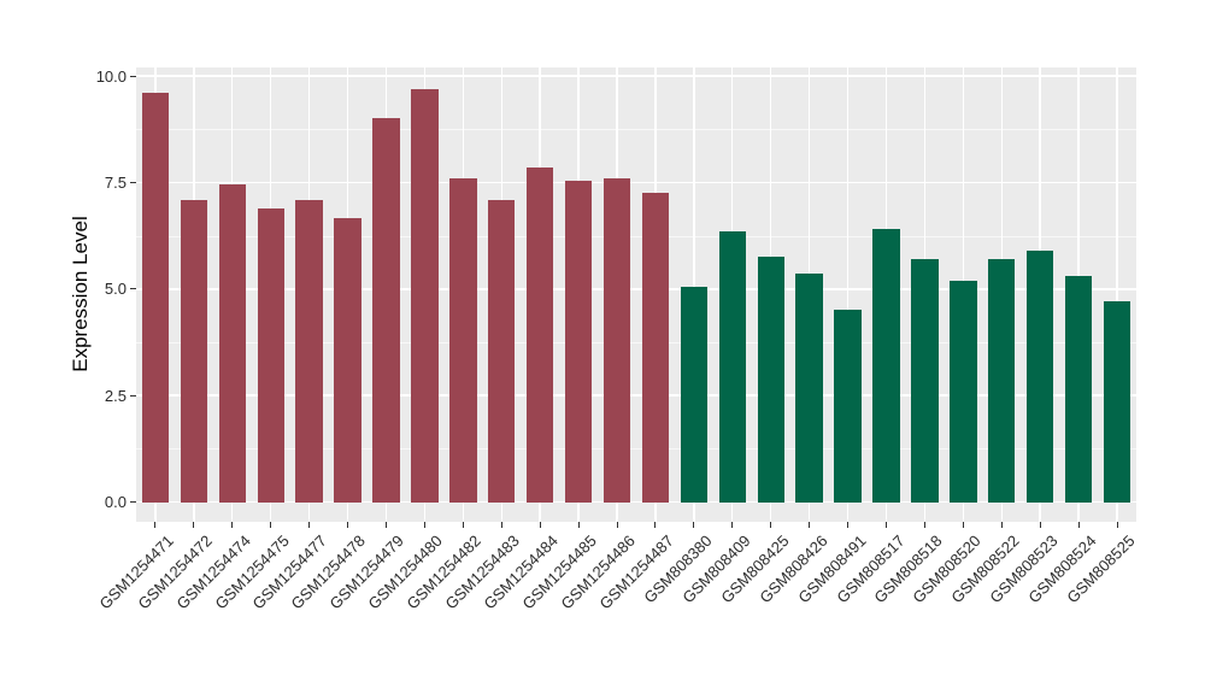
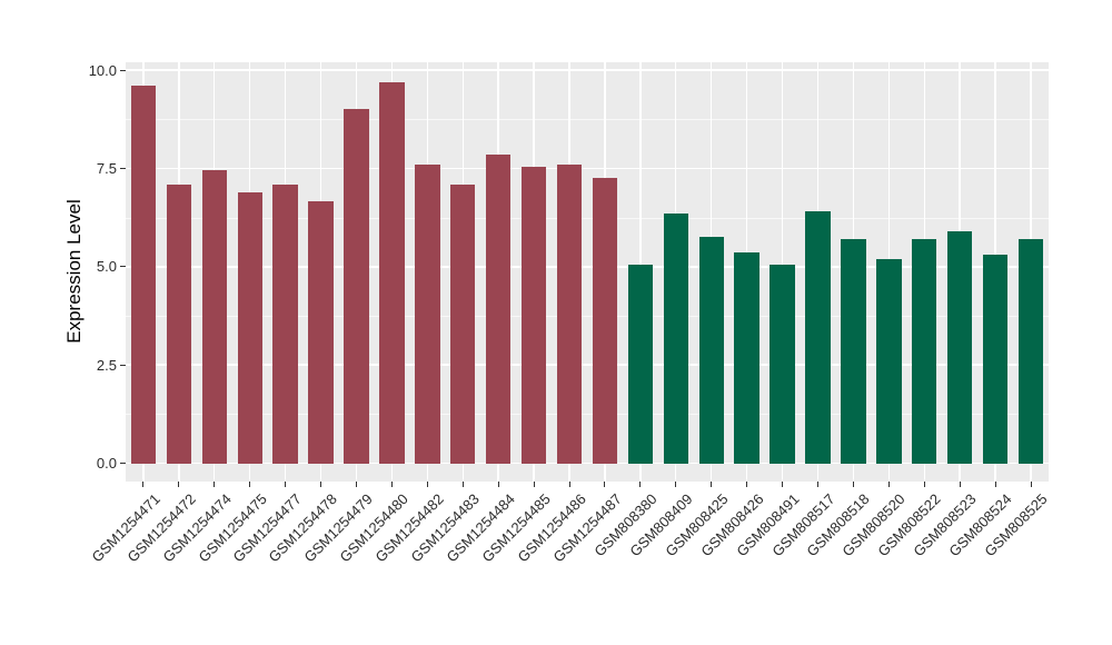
GSM808491: 4.5 -> 5.0
GSM808525: 4.7 -> 5.7
